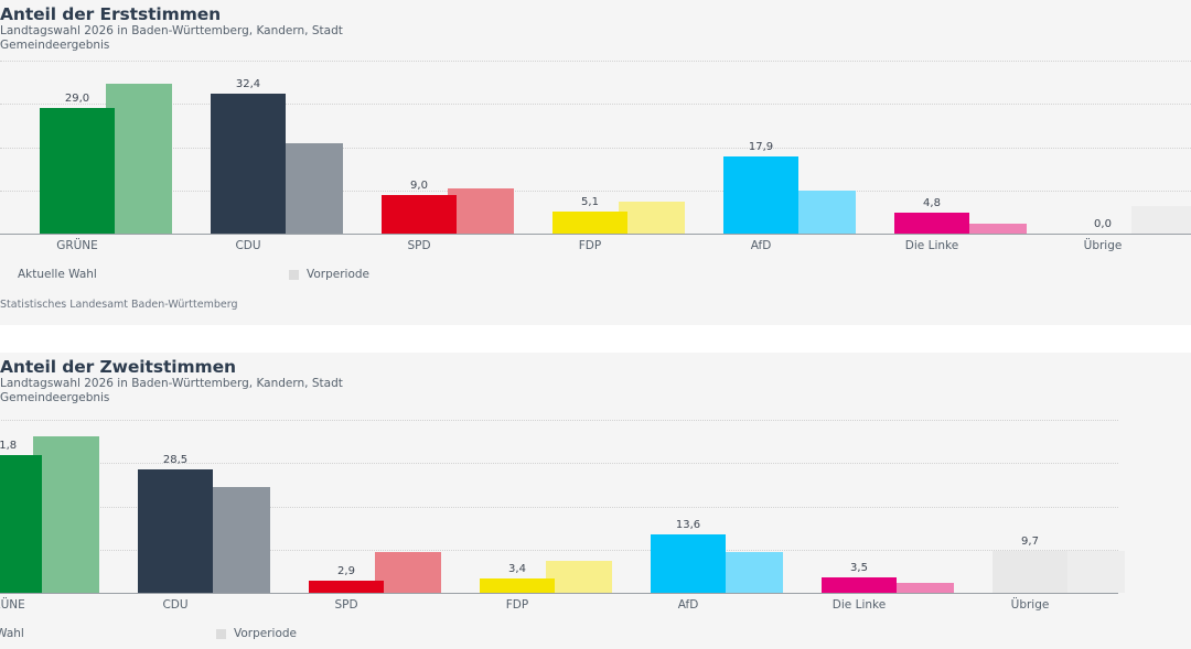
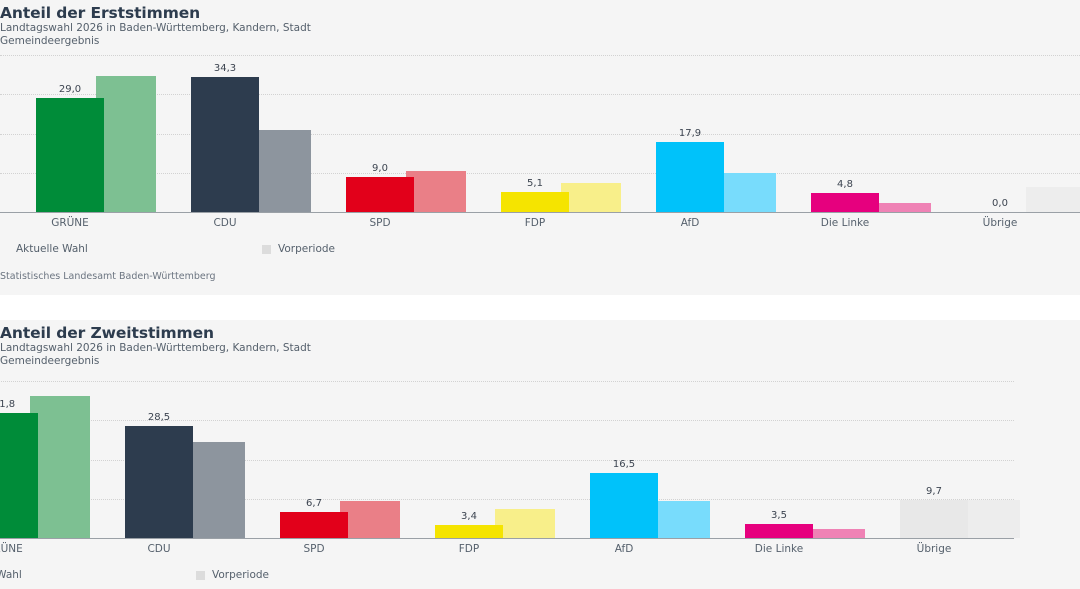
Anteil der Erststimmen/Aktuelle Wahl/CDU: 32,4 -> 34,3
Anteil der Zweitstimmen/Aktuelle Wahl/SPD: 2,9 -> 6,7
Anteil der Zweitstimmen/Aktuelle Wahl/AfD: 13,6 -> 16,5
